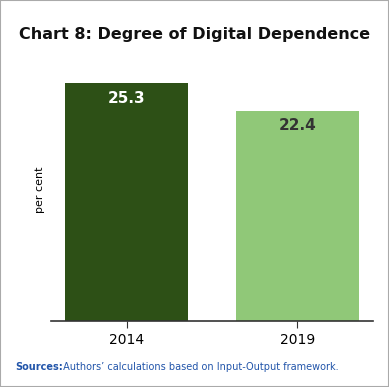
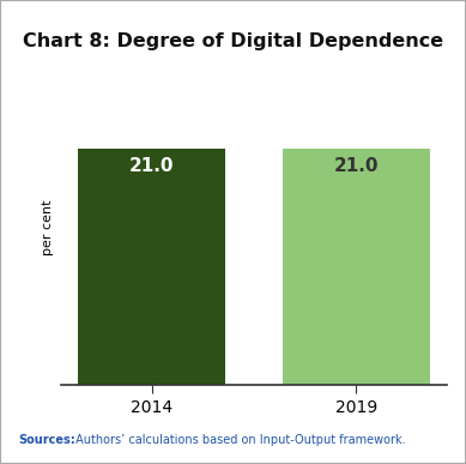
2014: 25.3 -> 21.0
2019: 22.4 -> 21.0
